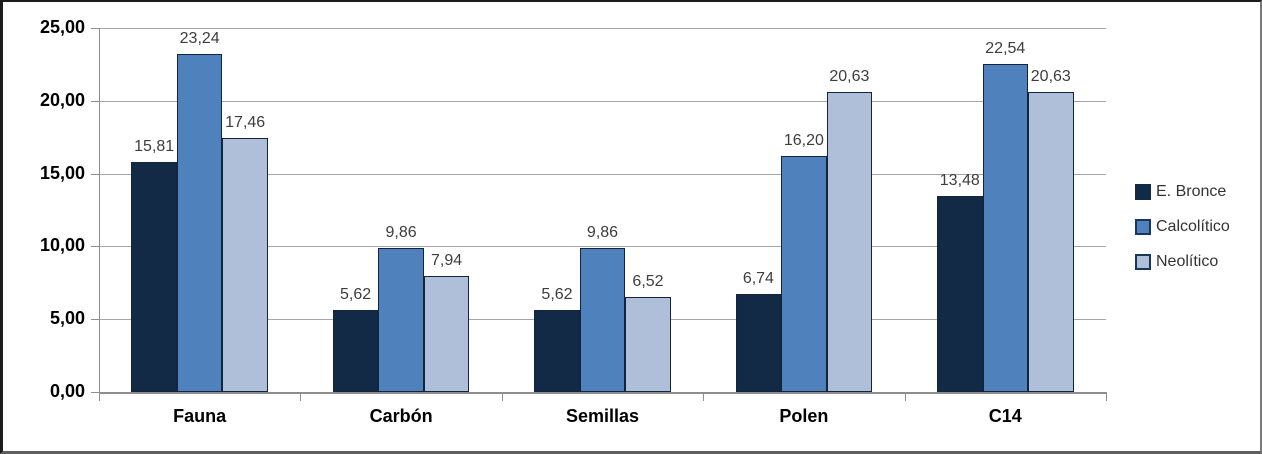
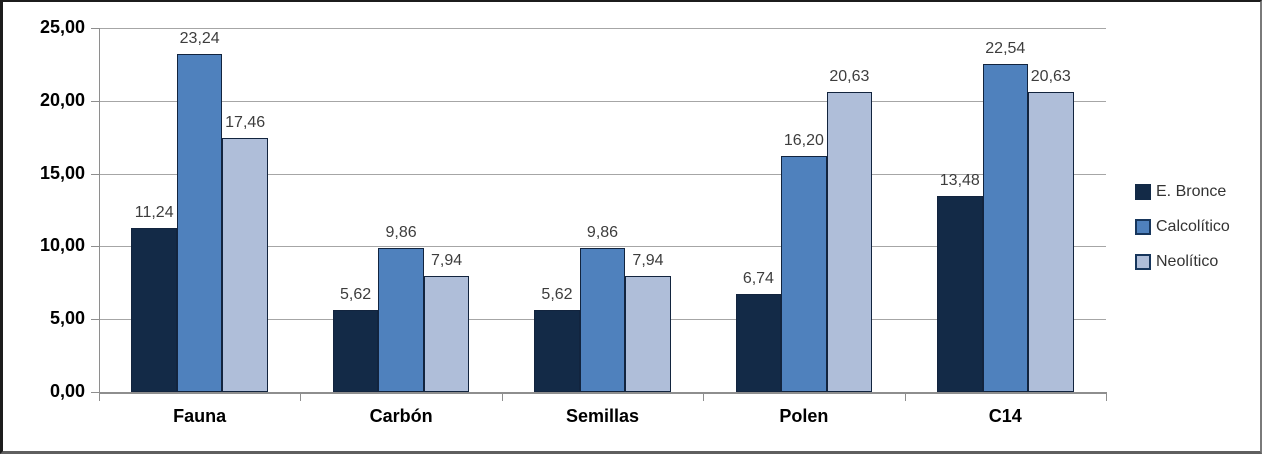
E. Bronce/Fauna: 15,81 -> 11,24
Neolítico/Semillas: 6,52 -> 7,94
